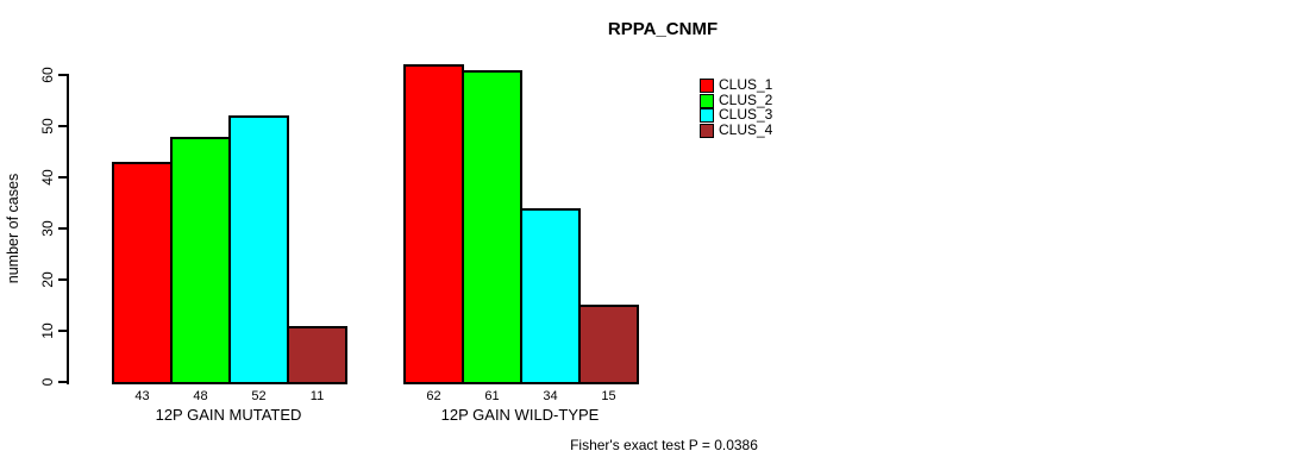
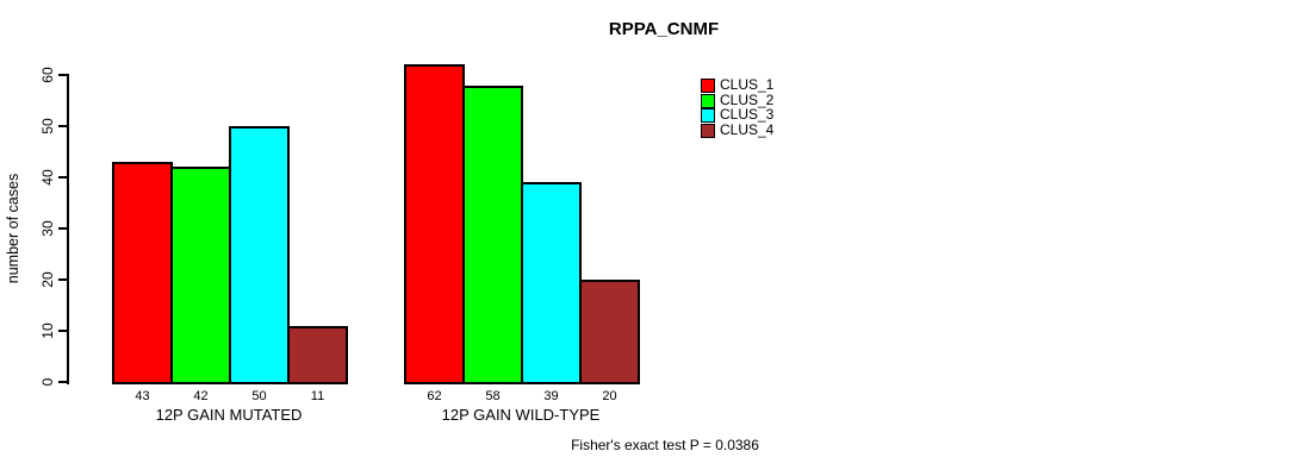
CLUS_2/12P GAIN MUTATED: 48 -> 42
CLUS_3/12P GAIN MUTATED: 52 -> 50
CLUS_2/12P GAIN WILD-TYPE: 61 -> 58
CLUS_3/12P GAIN WILD-TYPE: 34 -> 39
CLUS_4/12P GAIN WILD-TYPE: 15 -> 20
